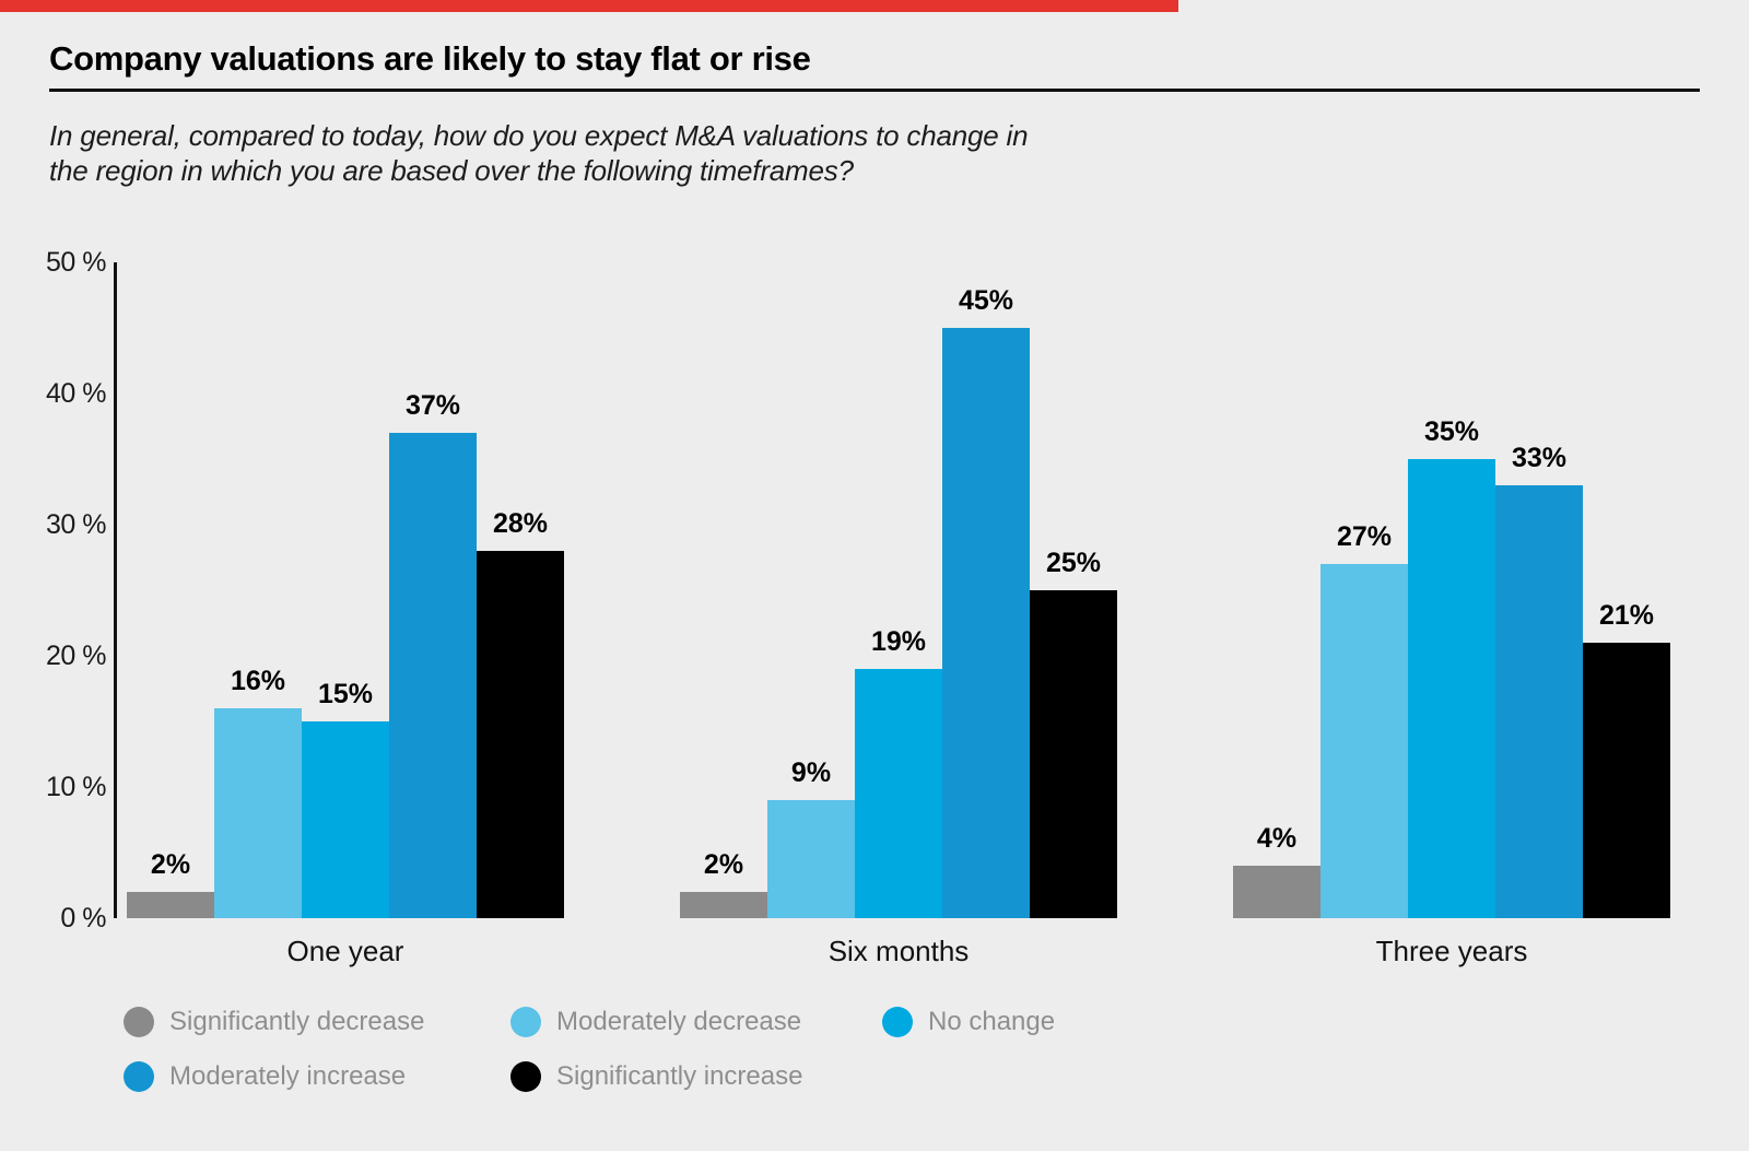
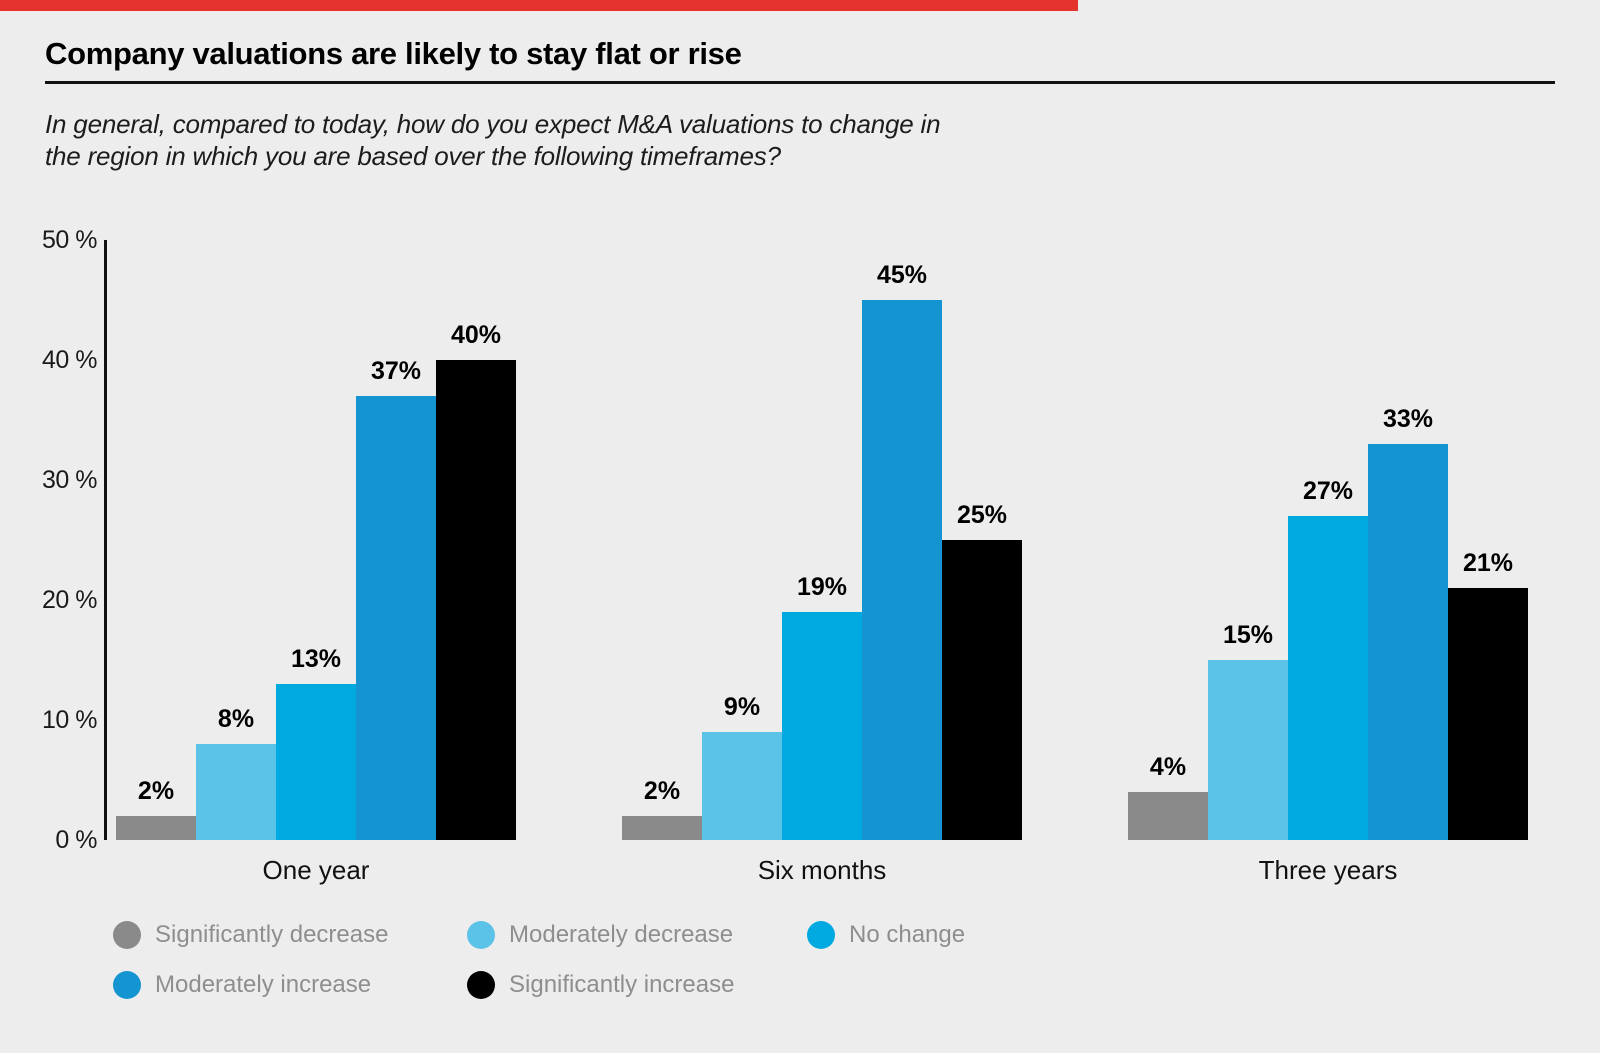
Moderately decrease/One year: 16% -> 8%
No change/One year: 15% -> 13%
Significantly increase/One year: 28% -> 40%
Moderately decrease/Three years: 27% -> 15%
No change/Three years: 35% -> 27%
